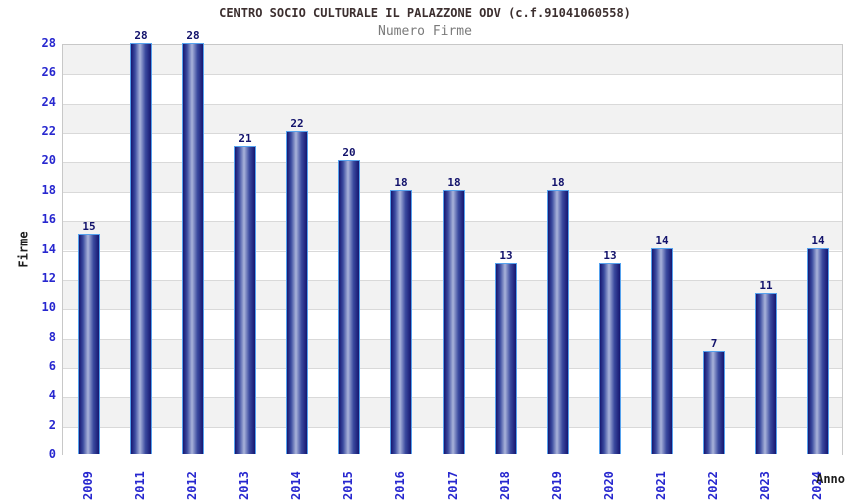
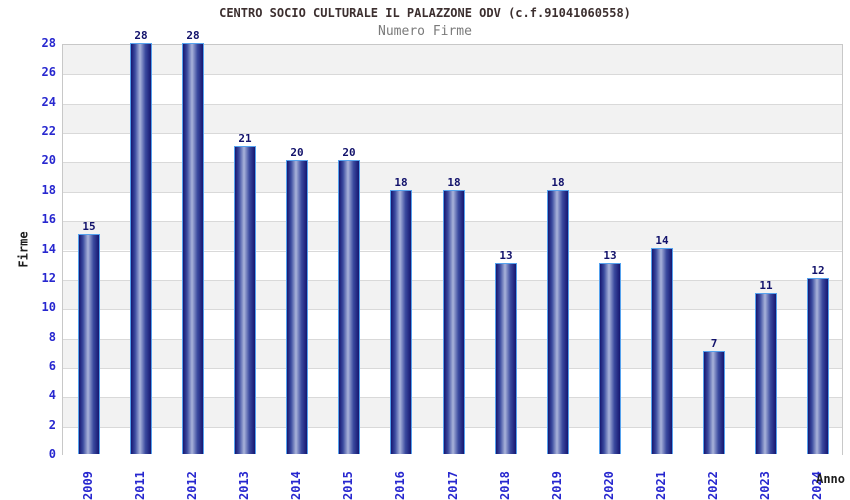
2014: 22 -> 20
2024: 14 -> 12
